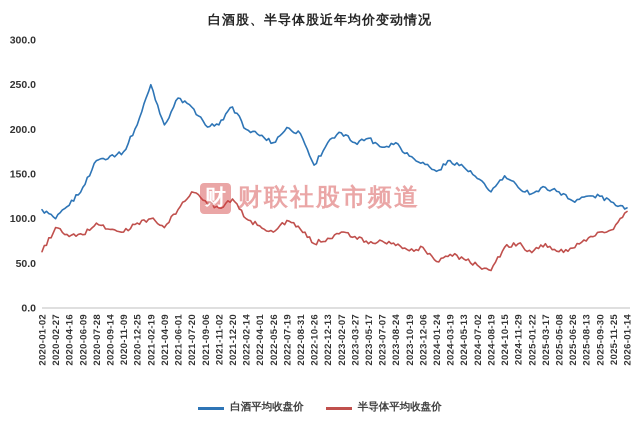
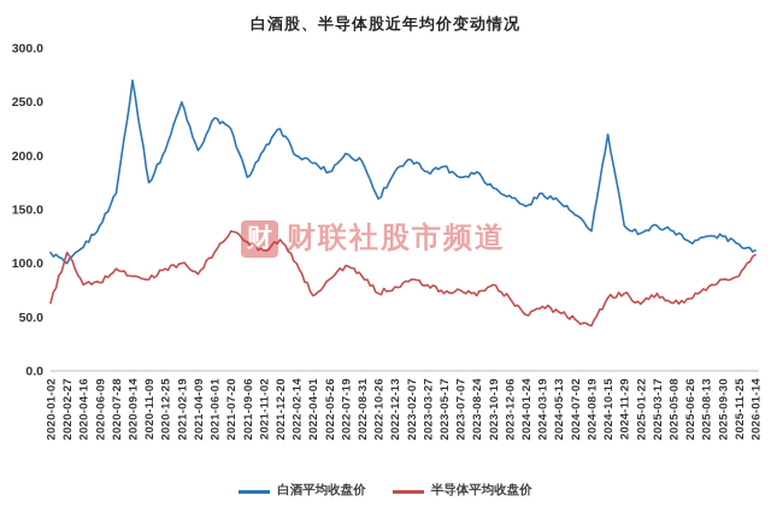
半导体平均收盘价/2020-02-27: 90 -> 110
白酒平均收盘价/2020-09-14: 170 -> 270
白酒平均收盘价/2021-09-06: 200 -> 180
半导体平均收盘价/2022-04-01: 90 -> 70
半导体平均收盘价/2023-10-19: 60 -> 80
白酒平均收盘价/2024-10-15: 150 -> 220
